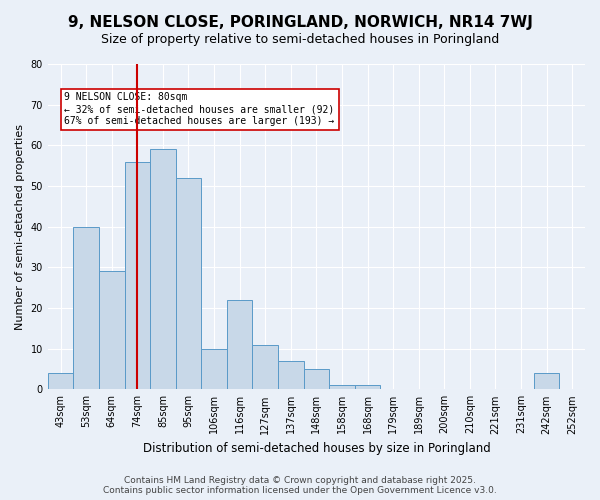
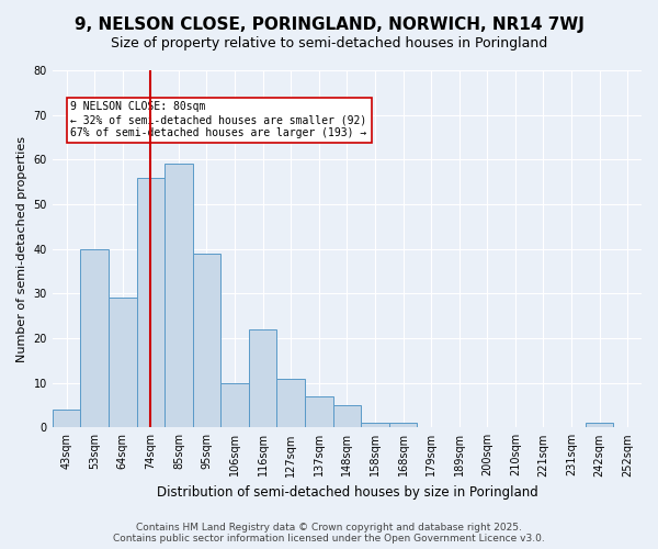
95sqm: 52 -> 39
242sqm: 4 -> 1
